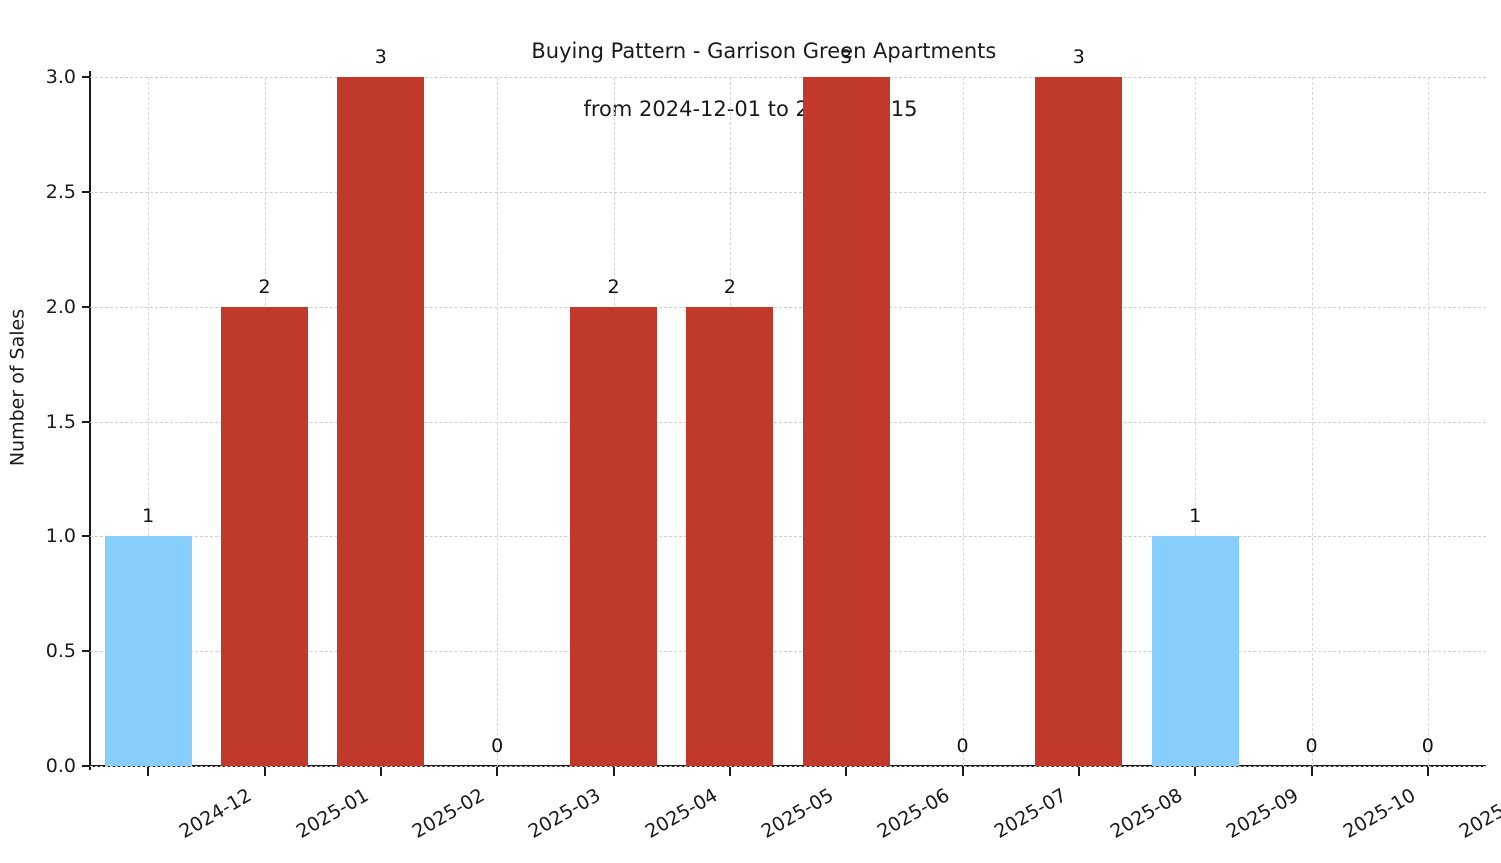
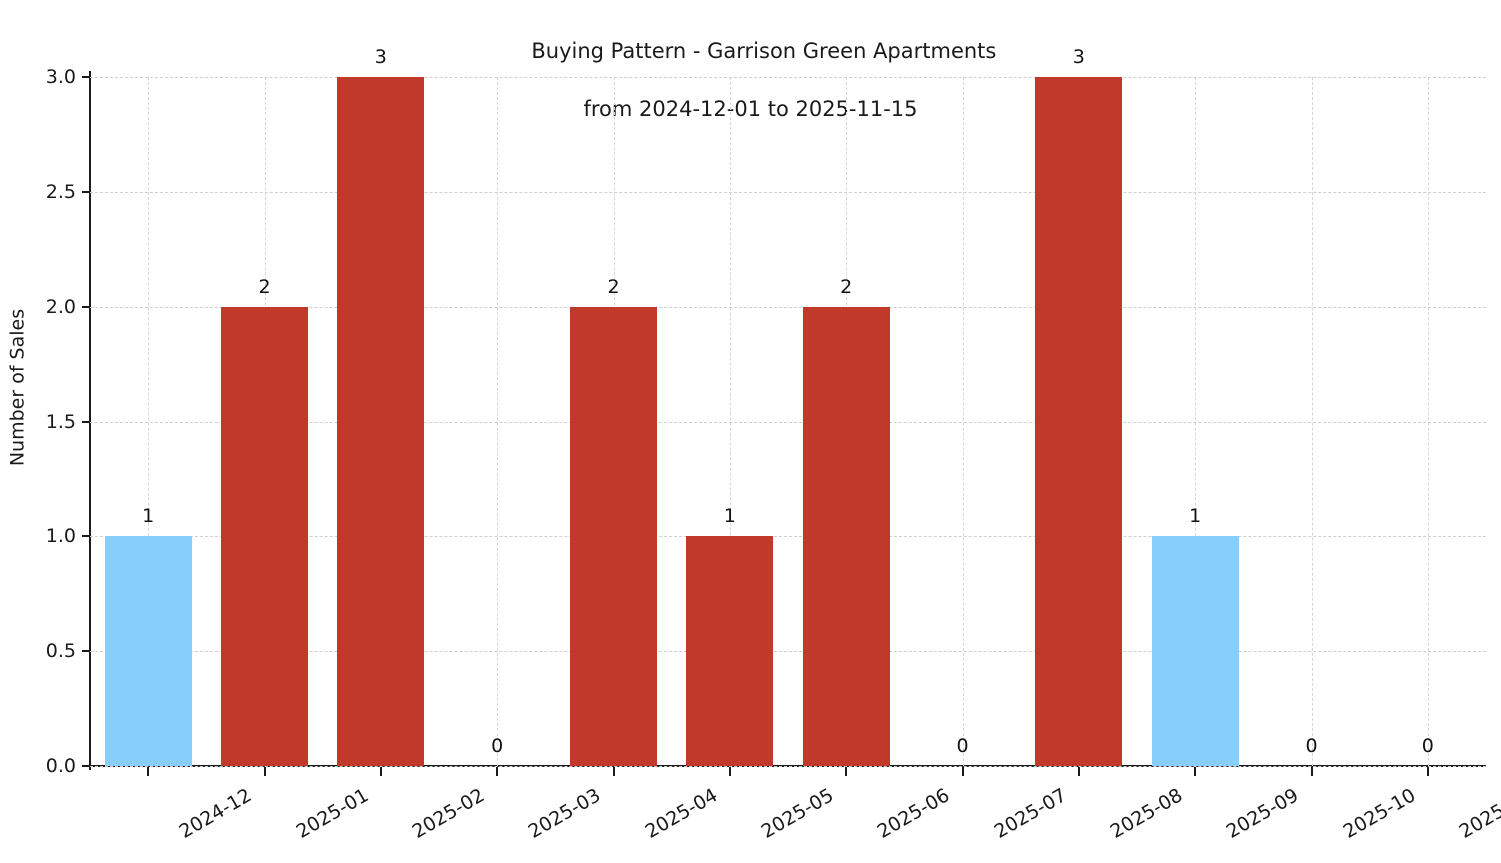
2025-05: 2 -> 1
2025-06: 3 -> 2
